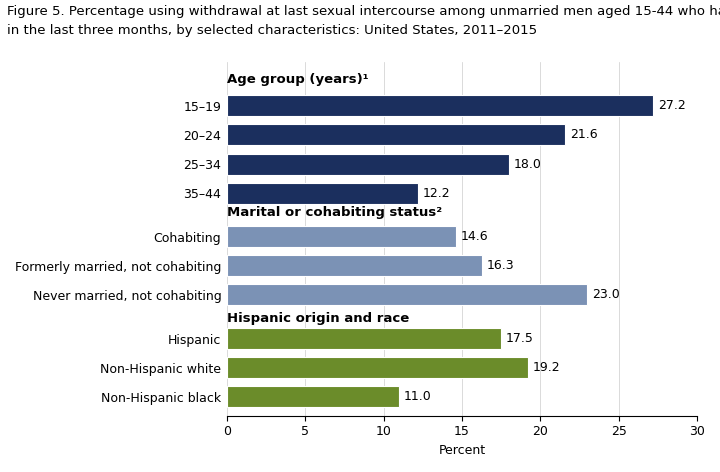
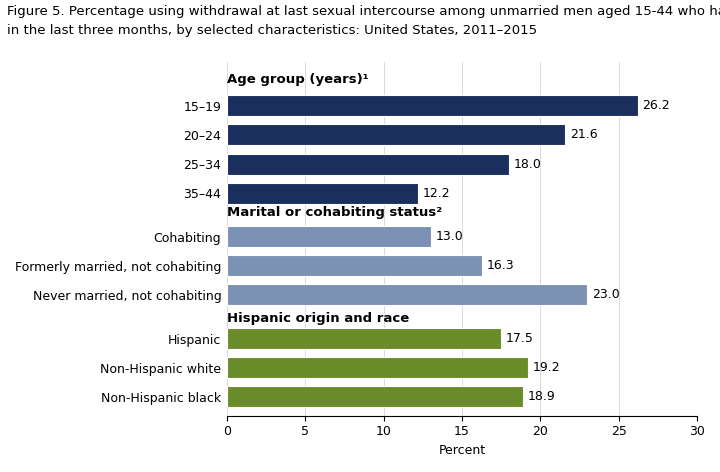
15–19: 27.2 -> 26.2
Cohabiting: 14.6 -> 13.0
Non-Hispanic black: 11.0 -> 18.9
